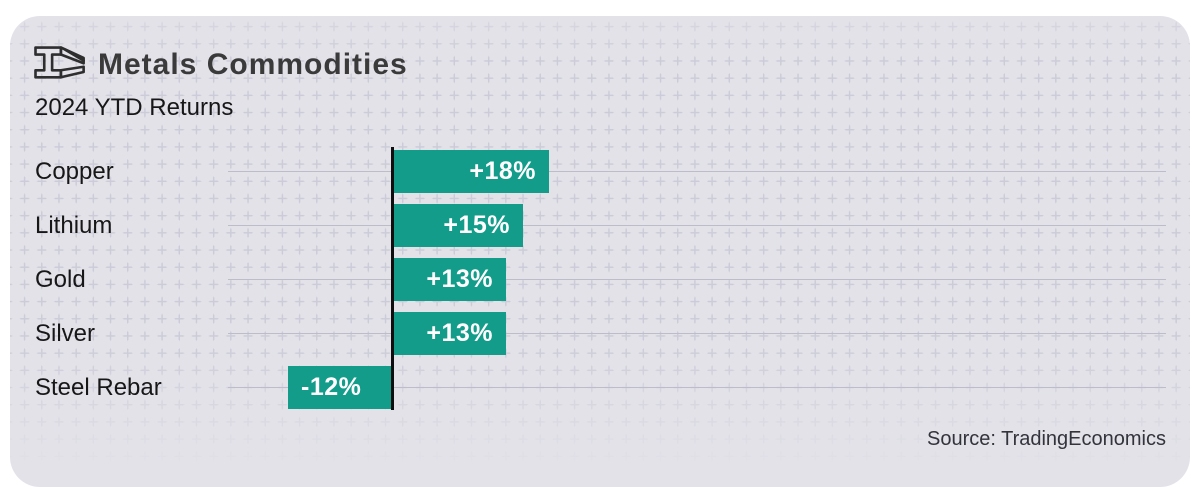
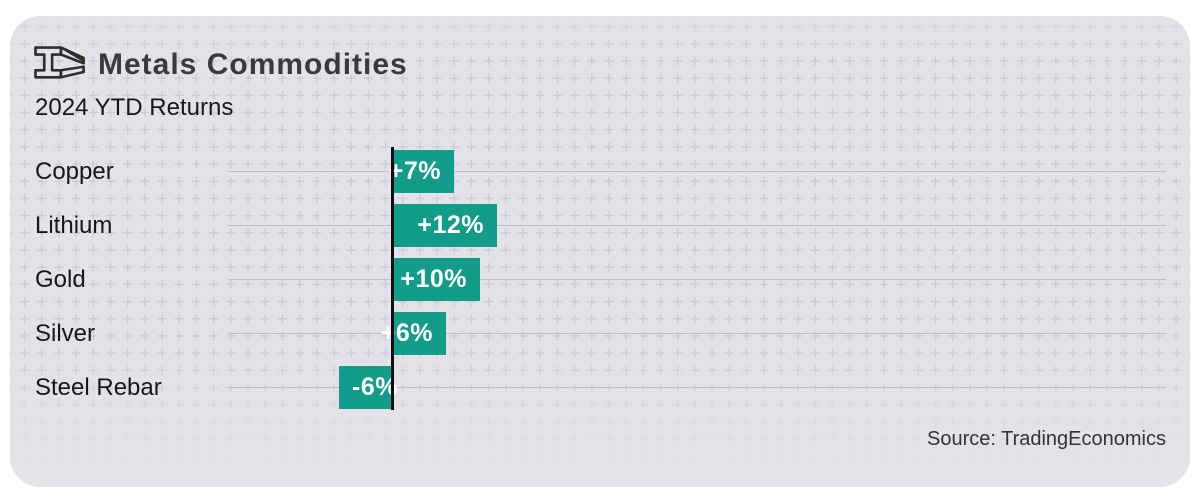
Copper: +18% -> +7%
Lithium: +15% -> +12%
Gold: +13% -> +10%
Silver: +13% -> +6%
Steel Rebar: -12% -> -6%
